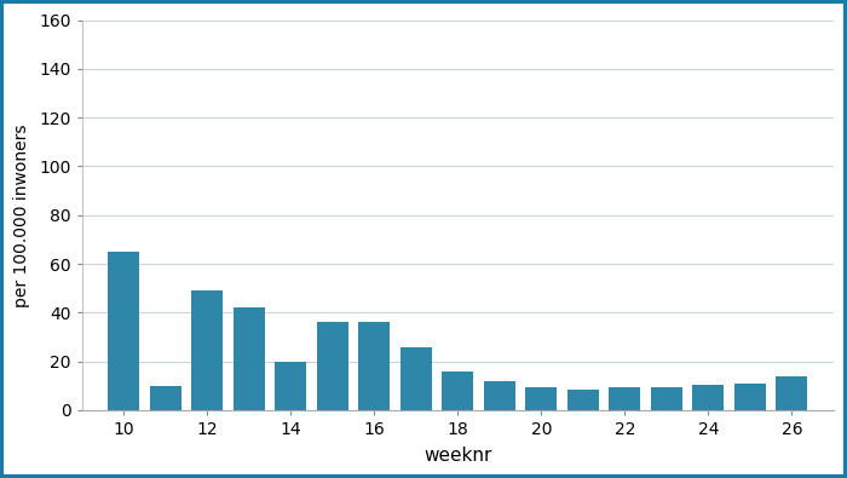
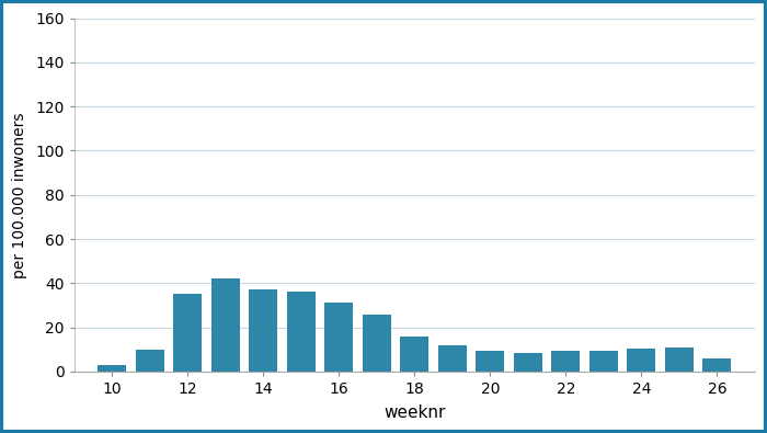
10: 65.0 -> 3.0
12: 49.0 -> 35.0
14: 20.0 -> 37.0
16: 36.0 -> 31.0
26: 14.0 -> 6.0
